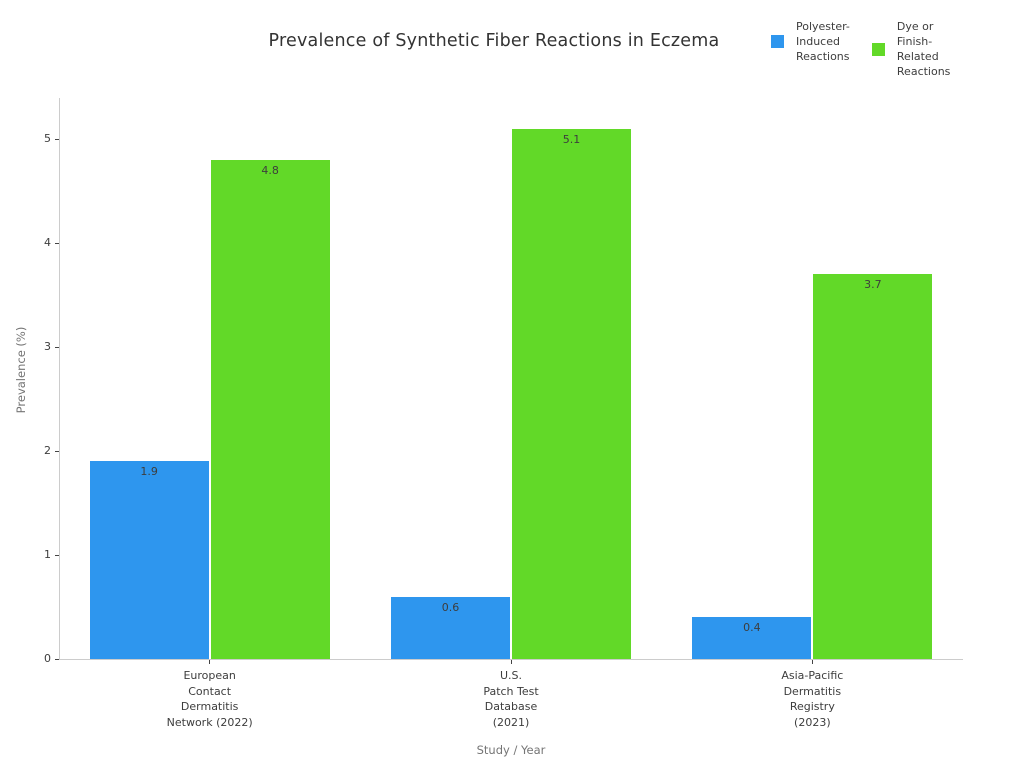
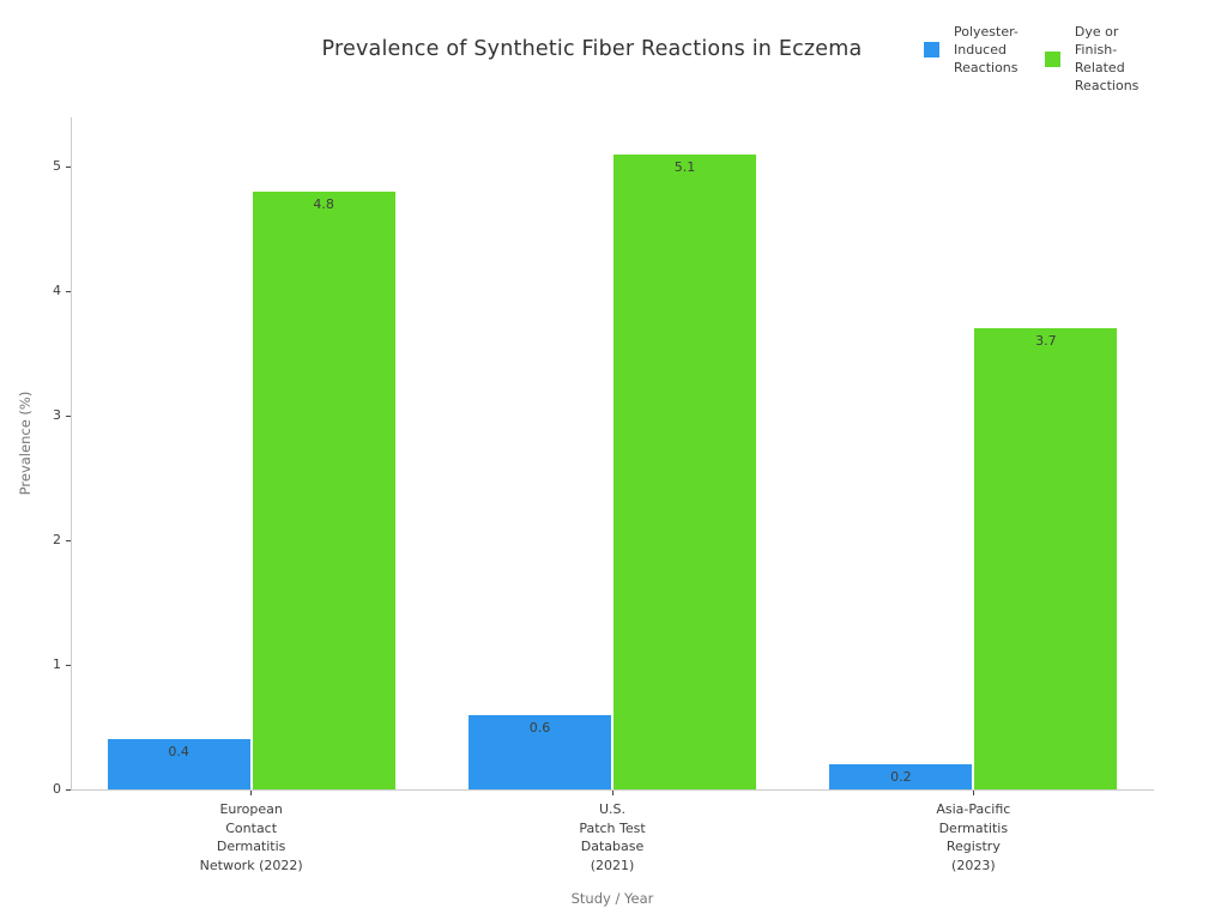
Polyester- Induced Reactions/European Contact Dermatitis Network (2022): 1.9 -> 0.4
Polyester- Induced Reactions/Asia-Pacific Dermatitis Registry (2023): 0.4 -> 0.2
